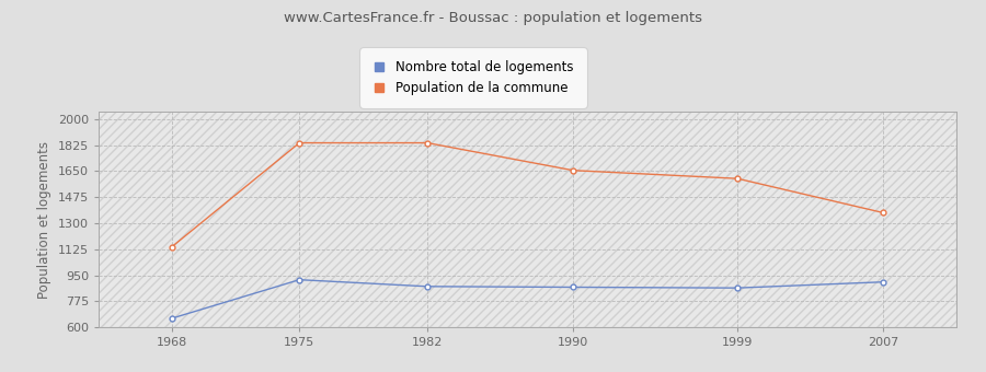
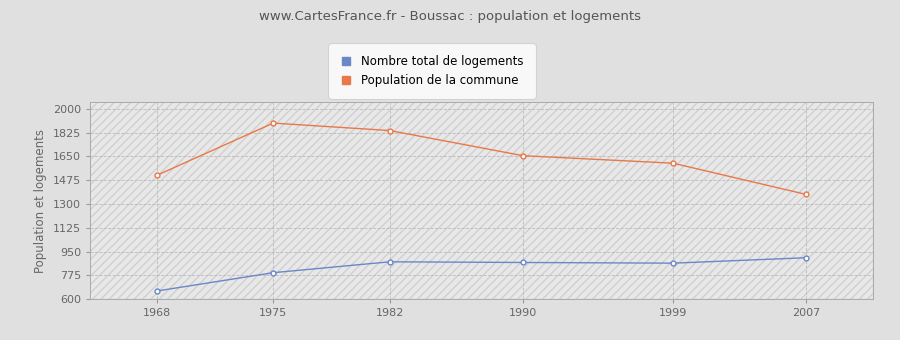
Population de la commune/1968: 1140 -> 1510
Nombre total de logements/1975: 920 -> 800
Population de la commune/1975: 1840 -> 1900
